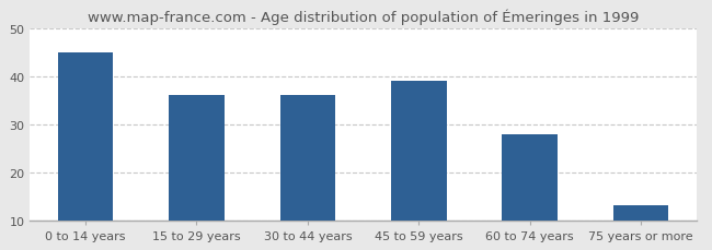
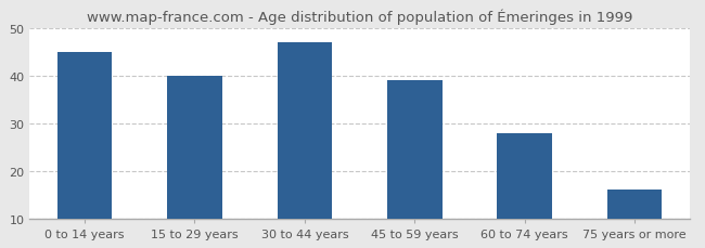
15 to 29 years: 36 -> 40
30 to 44 years: 36 -> 47
75 years or more: 13 -> 16
